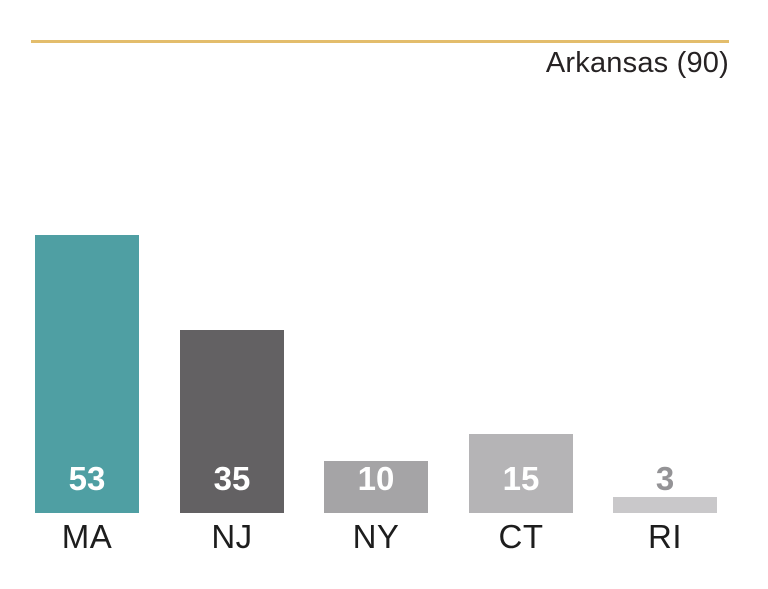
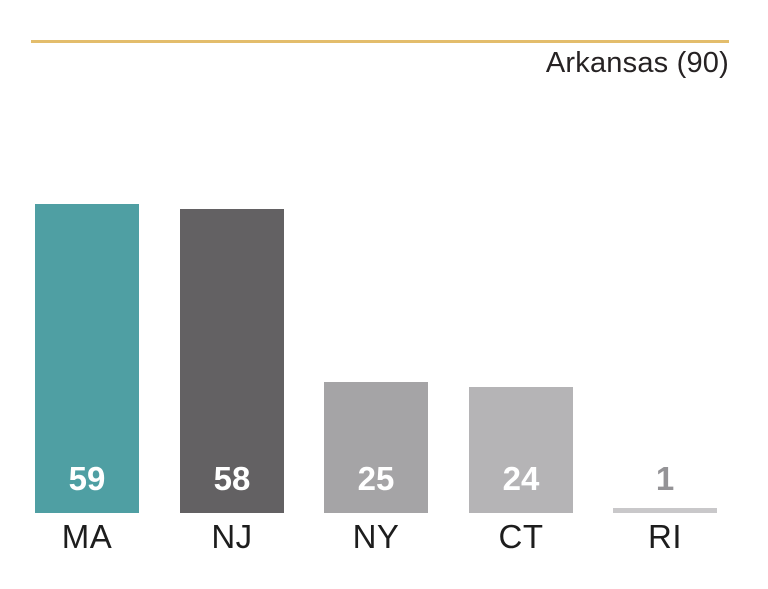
MA: 53 -> 59
NJ: 35 -> 58
NY: 10 -> 25
CT: 15 -> 24
RI: 3 -> 1
